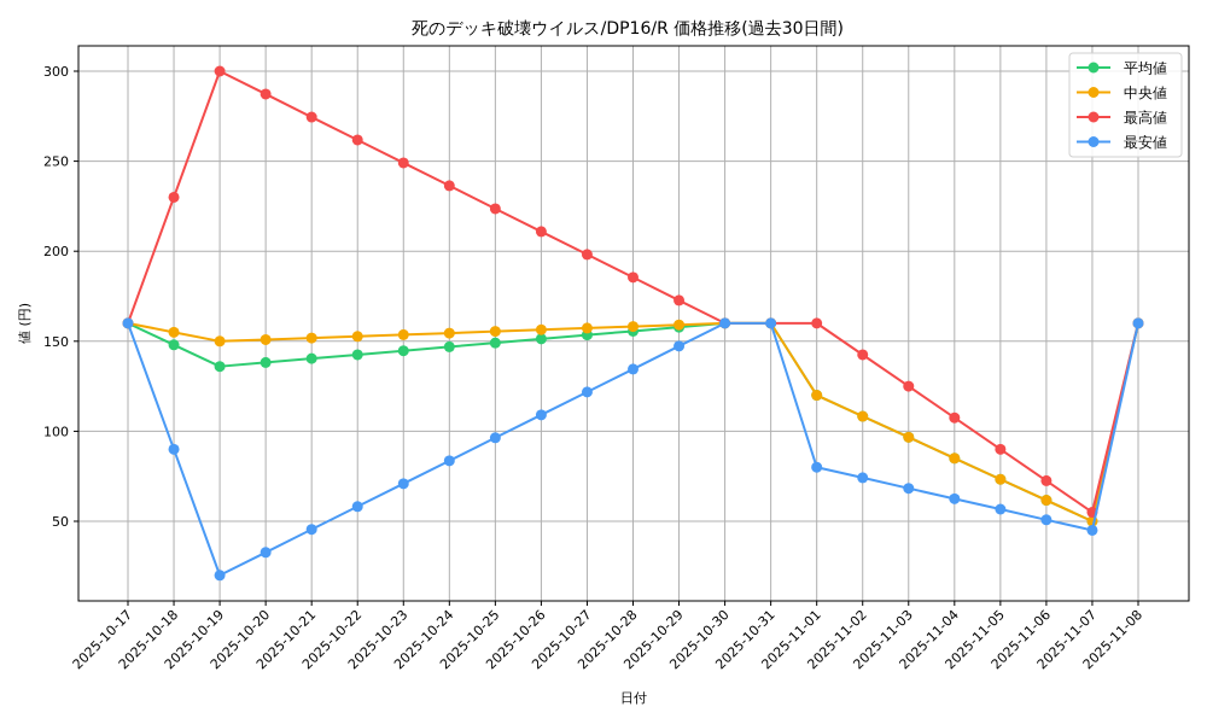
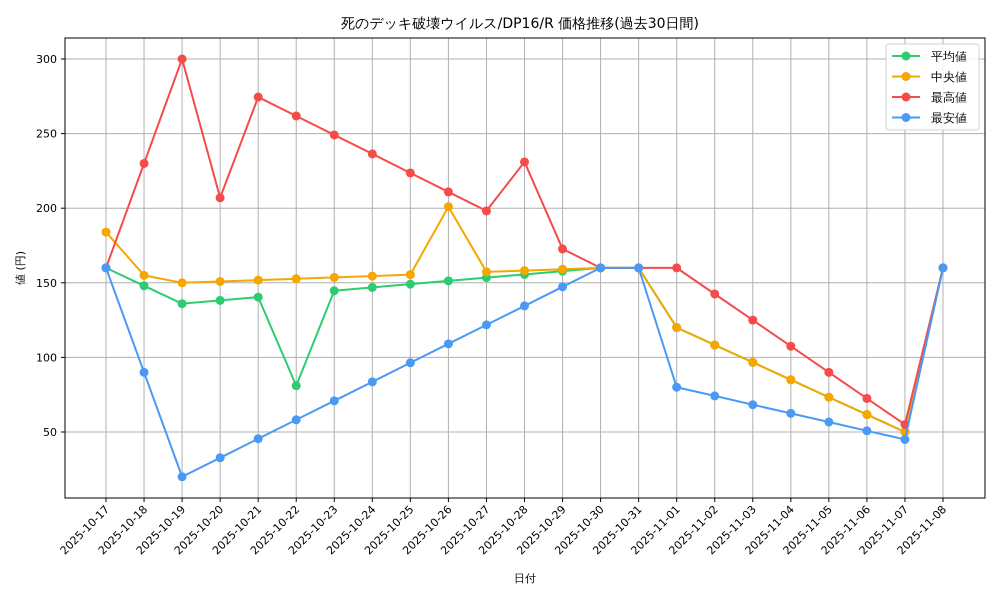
中央値/2025-10-17: 160 -> 184
最高値/2025-10-20: 287 -> 207
平均値/2025-10-22: 142 -> 81
中央値/2025-10-26: 156 -> 201
最高値/2025-10-28: 186 -> 231
